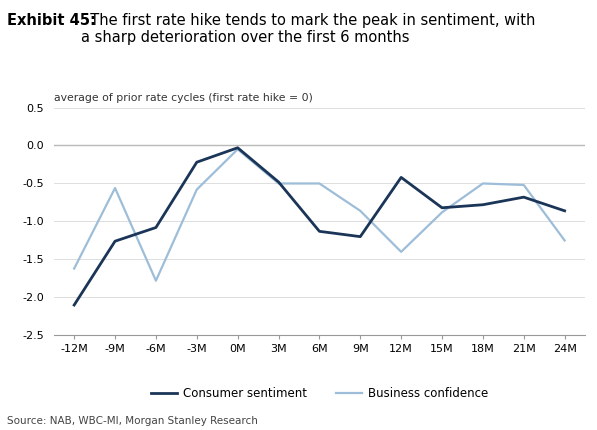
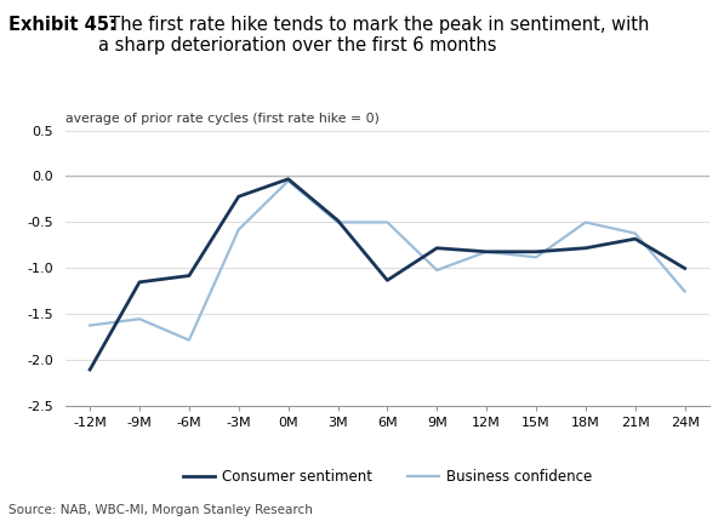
Consumer sentiment/-9M: -1.26 -> -1.15
Business confidence/-9M: -0.56 -> -1.55
Consumer sentiment/9M: -1.20 -> -0.78
Business confidence/9M: -0.86 -> -1.02
Consumer sentiment/12M: -0.42 -> -0.82
Business confidence/12M: -1.40 -> -0.82
Business confidence/21M: -0.52 -> -0.62
Consumer sentiment/24M: -0.86 -> -1.00
